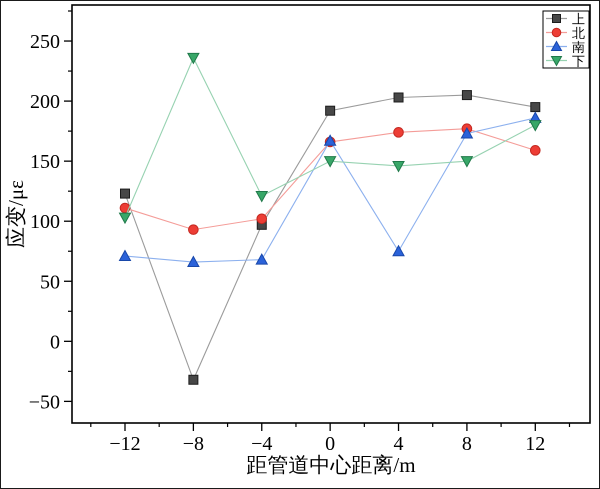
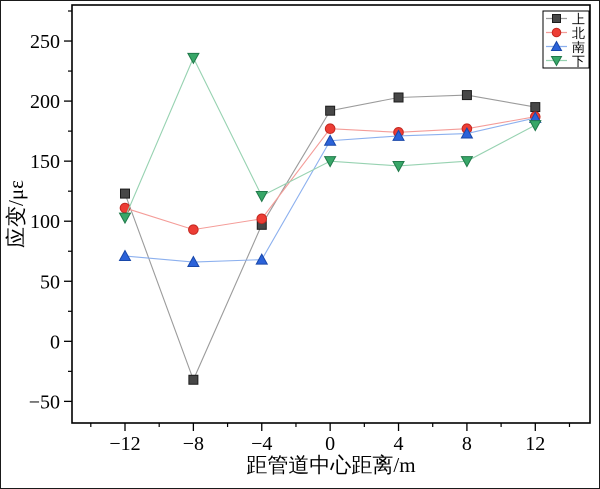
北/0: 166 -> 177
南/4: 75 -> 171
北/12: 159 -> 187
